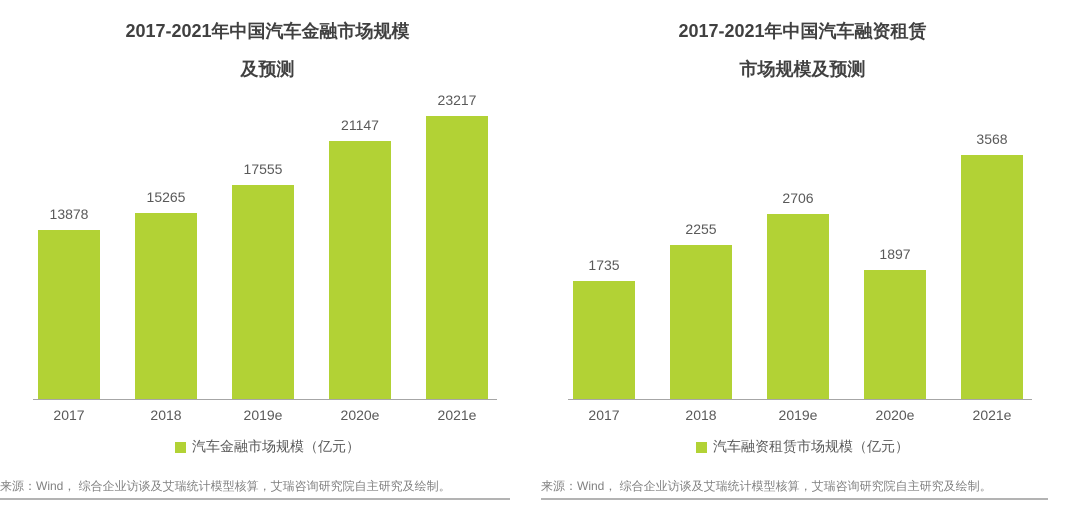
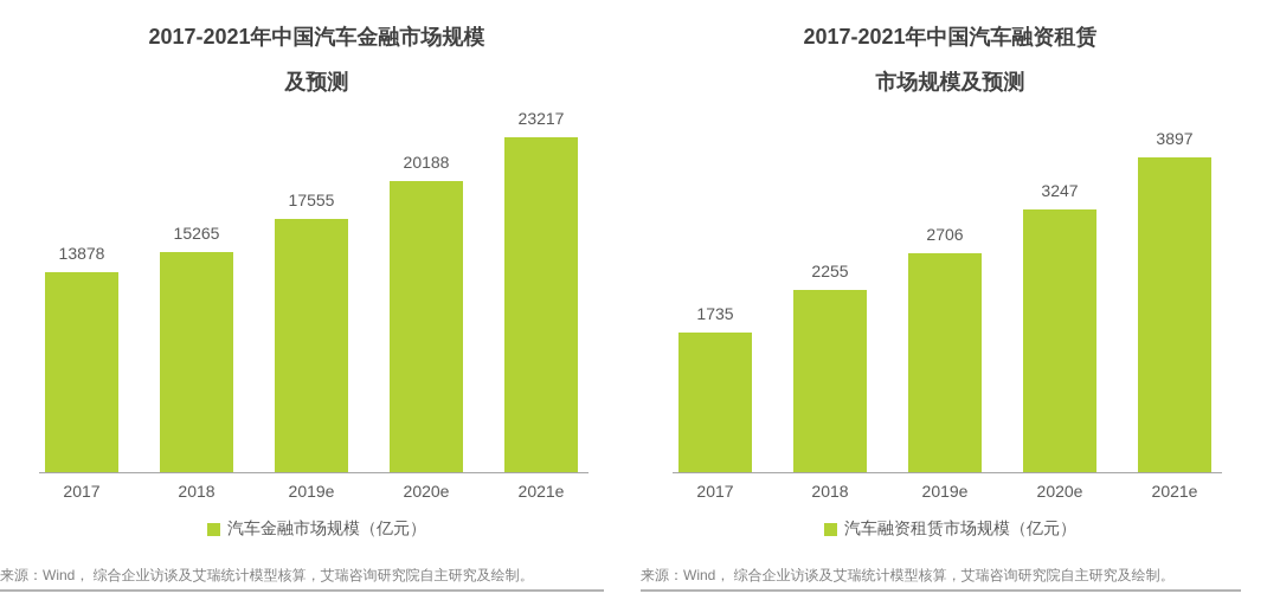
2017-2021年中国汽车金融市场规模及预测/2020e: 21147 -> 20188
2017-2021年中国汽车融资租赁市场规模及预测/2020e: 1897 -> 3247
2017-2021年中国汽车融资租赁市场规模及预测/2021e: 3568 -> 3897
